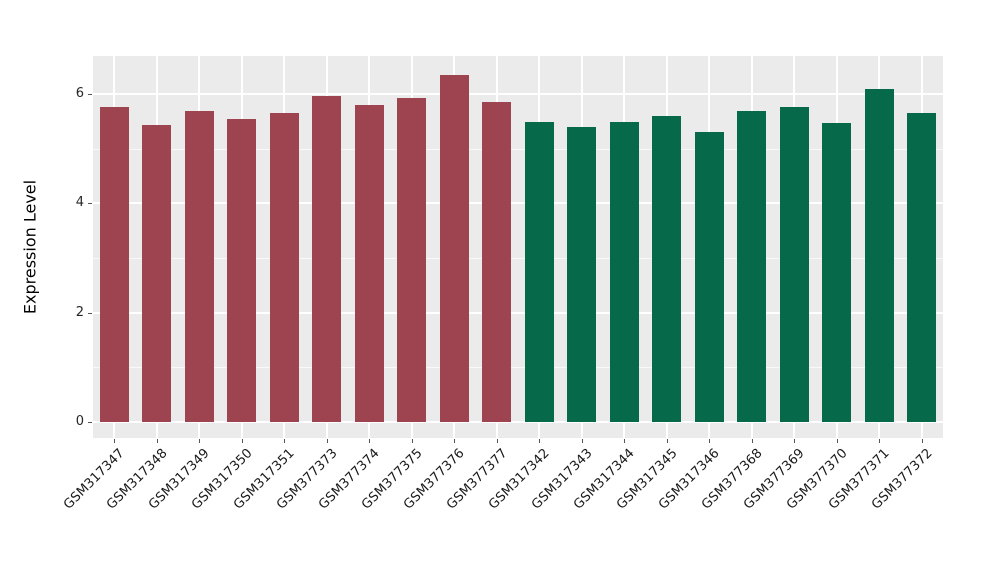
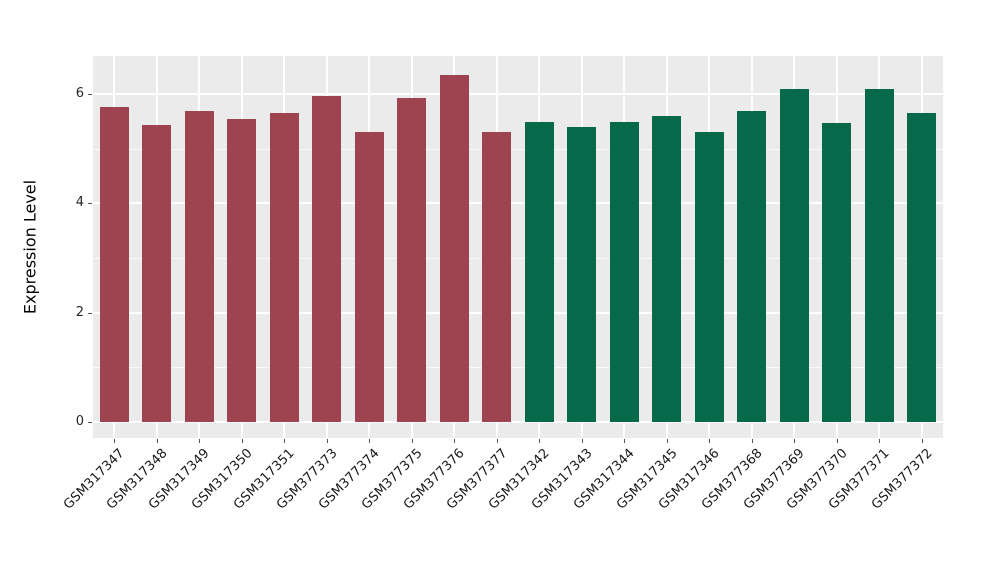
GSM377374: 5.8 -> 5.3
GSM377377: 5.9 -> 5.3
GSM377369: 5.8 -> 6.1
